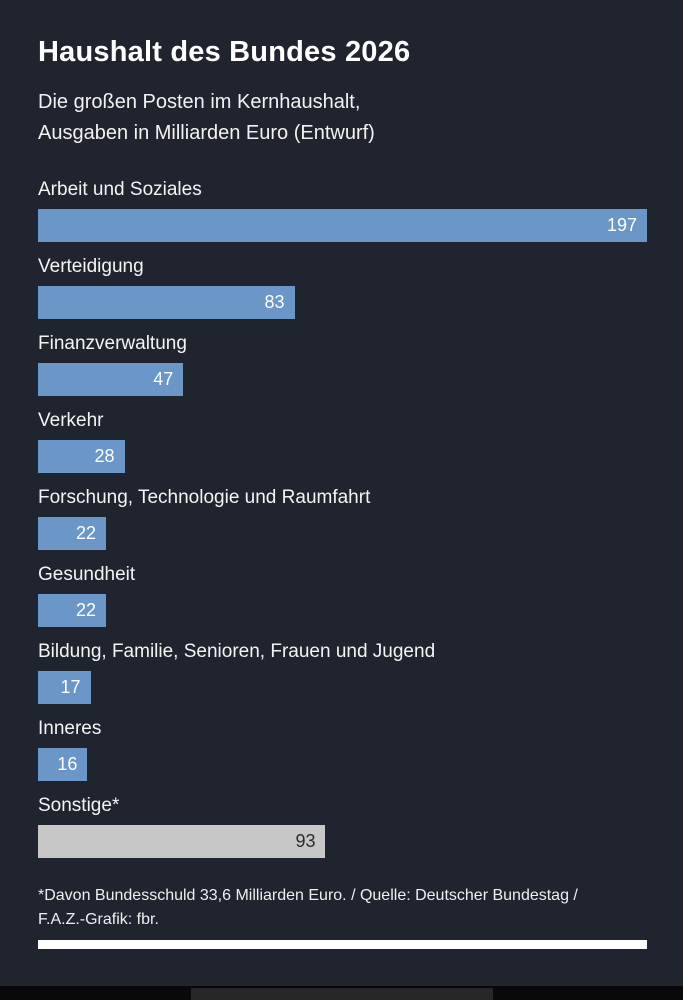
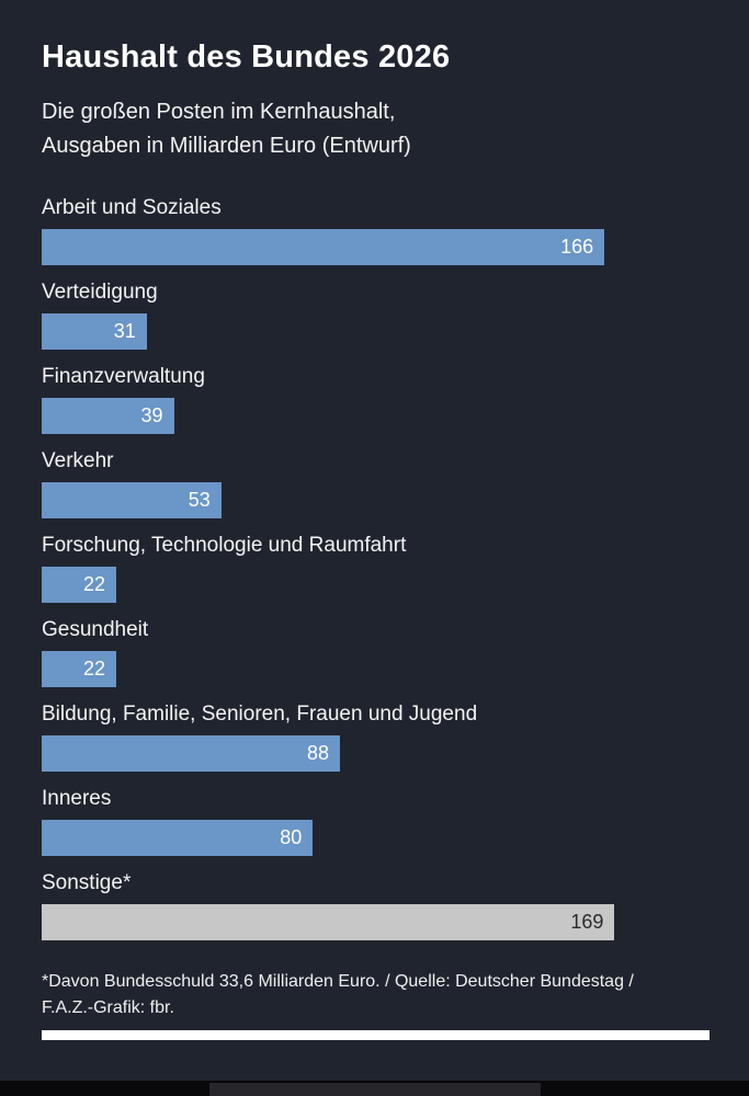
Arbeit und Soziales: 197 -> 166
Verteidigung: 83 -> 31
Finanzverwaltung: 47 -> 39
Verkehr: 28 -> 53
Bildung, Familie, Senioren, Frauen und Jugend: 17 -> 88
Inneres: 16 -> 80
Sonstige*: 93 -> 169
